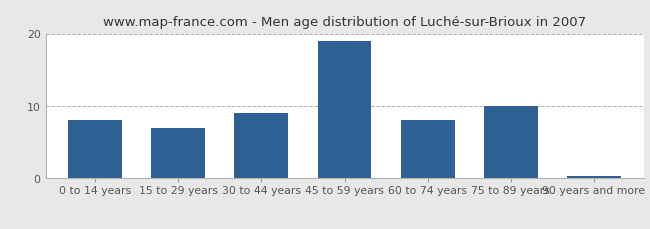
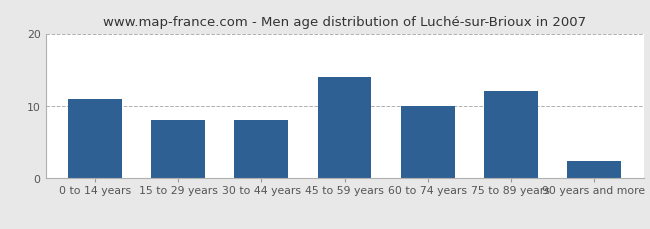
0 to 14 years: 8.0 -> 11.0
15 to 29 years: 7.0 -> 8.0
30 to 44 years: 9.0 -> 8.0
45 to 59 years: 19.0 -> 14.0
60 to 74 years: 8.0 -> 10.0
75 to 89 years: 10.0 -> 12.0
90 years and more: 0.3 -> 2.4
